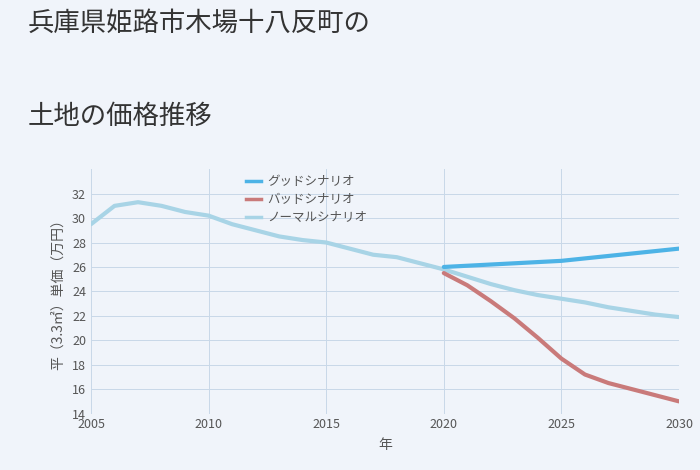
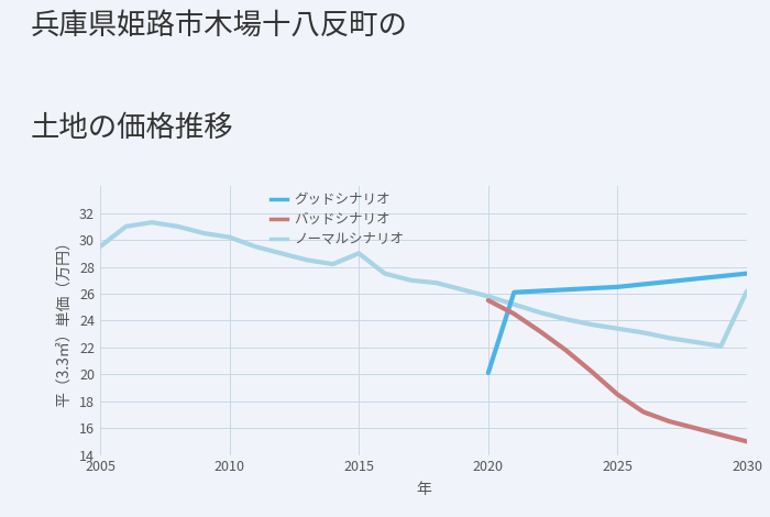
ノーマルシナリオ/2015: 28.0 -> 29.0
グッドシナリオ/2020: 26.0 -> 20.1
ノーマルシナリオ/2030: 21.9 -> 26.2
